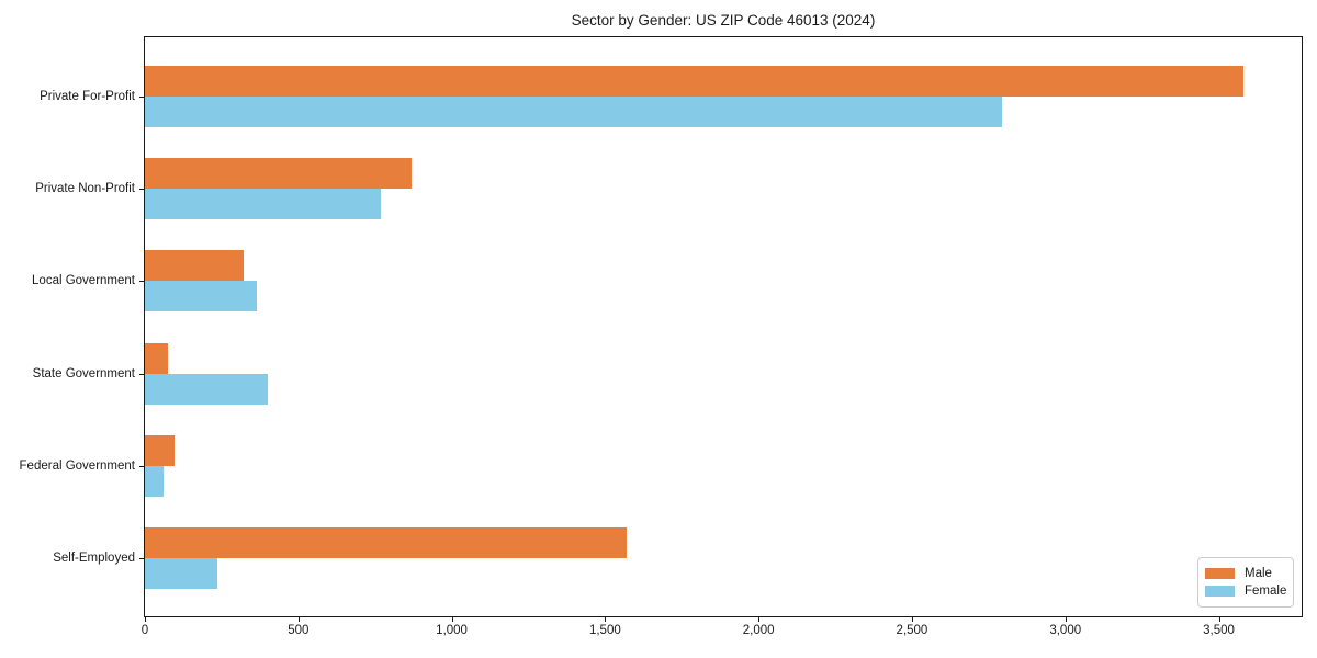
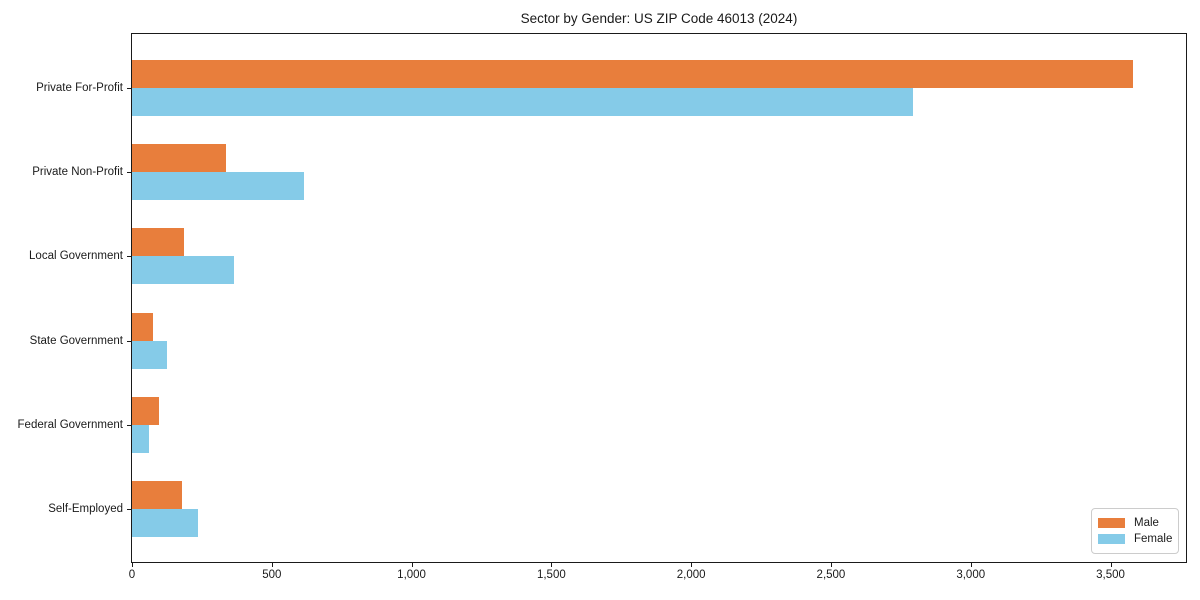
Male/Private Non-Profit: 870 -> 340
Female/Private Non-Profit: 770 -> 620
Male/Local Government: 320 -> 180
Female/State Government: 400 -> 120
Male/Self-Employed: 1570 -> 180
